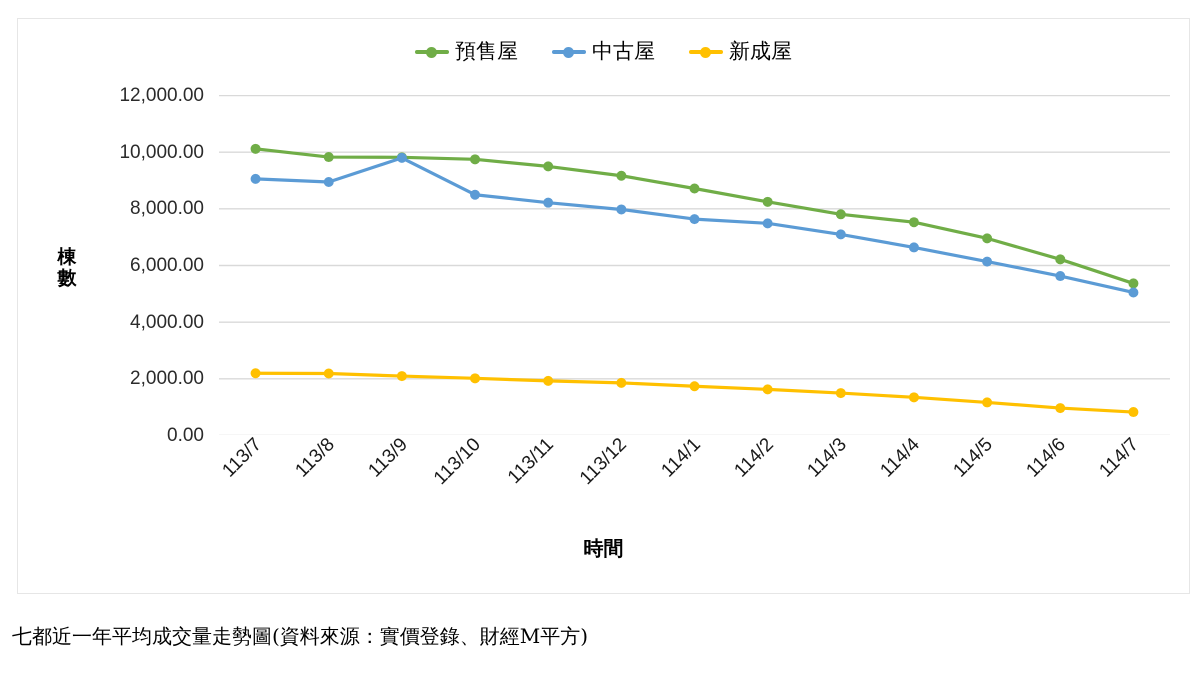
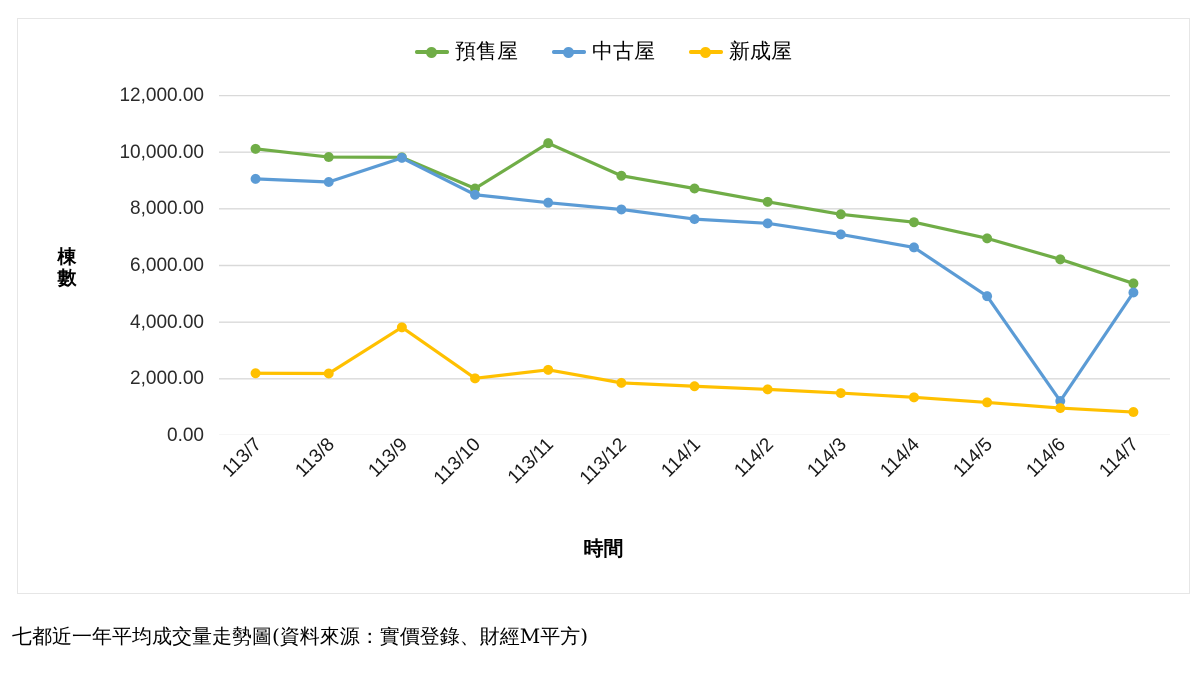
新成屋/113/9: 2100 -> 3800
預售屋/113/10: 9700 -> 8700
預售屋/113/11: 9500 -> 10300
新成屋/113/11: 1900 -> 2300
中古屋/114/5: 6100 -> 4900
中古屋/114/6: 5600 -> 1200
